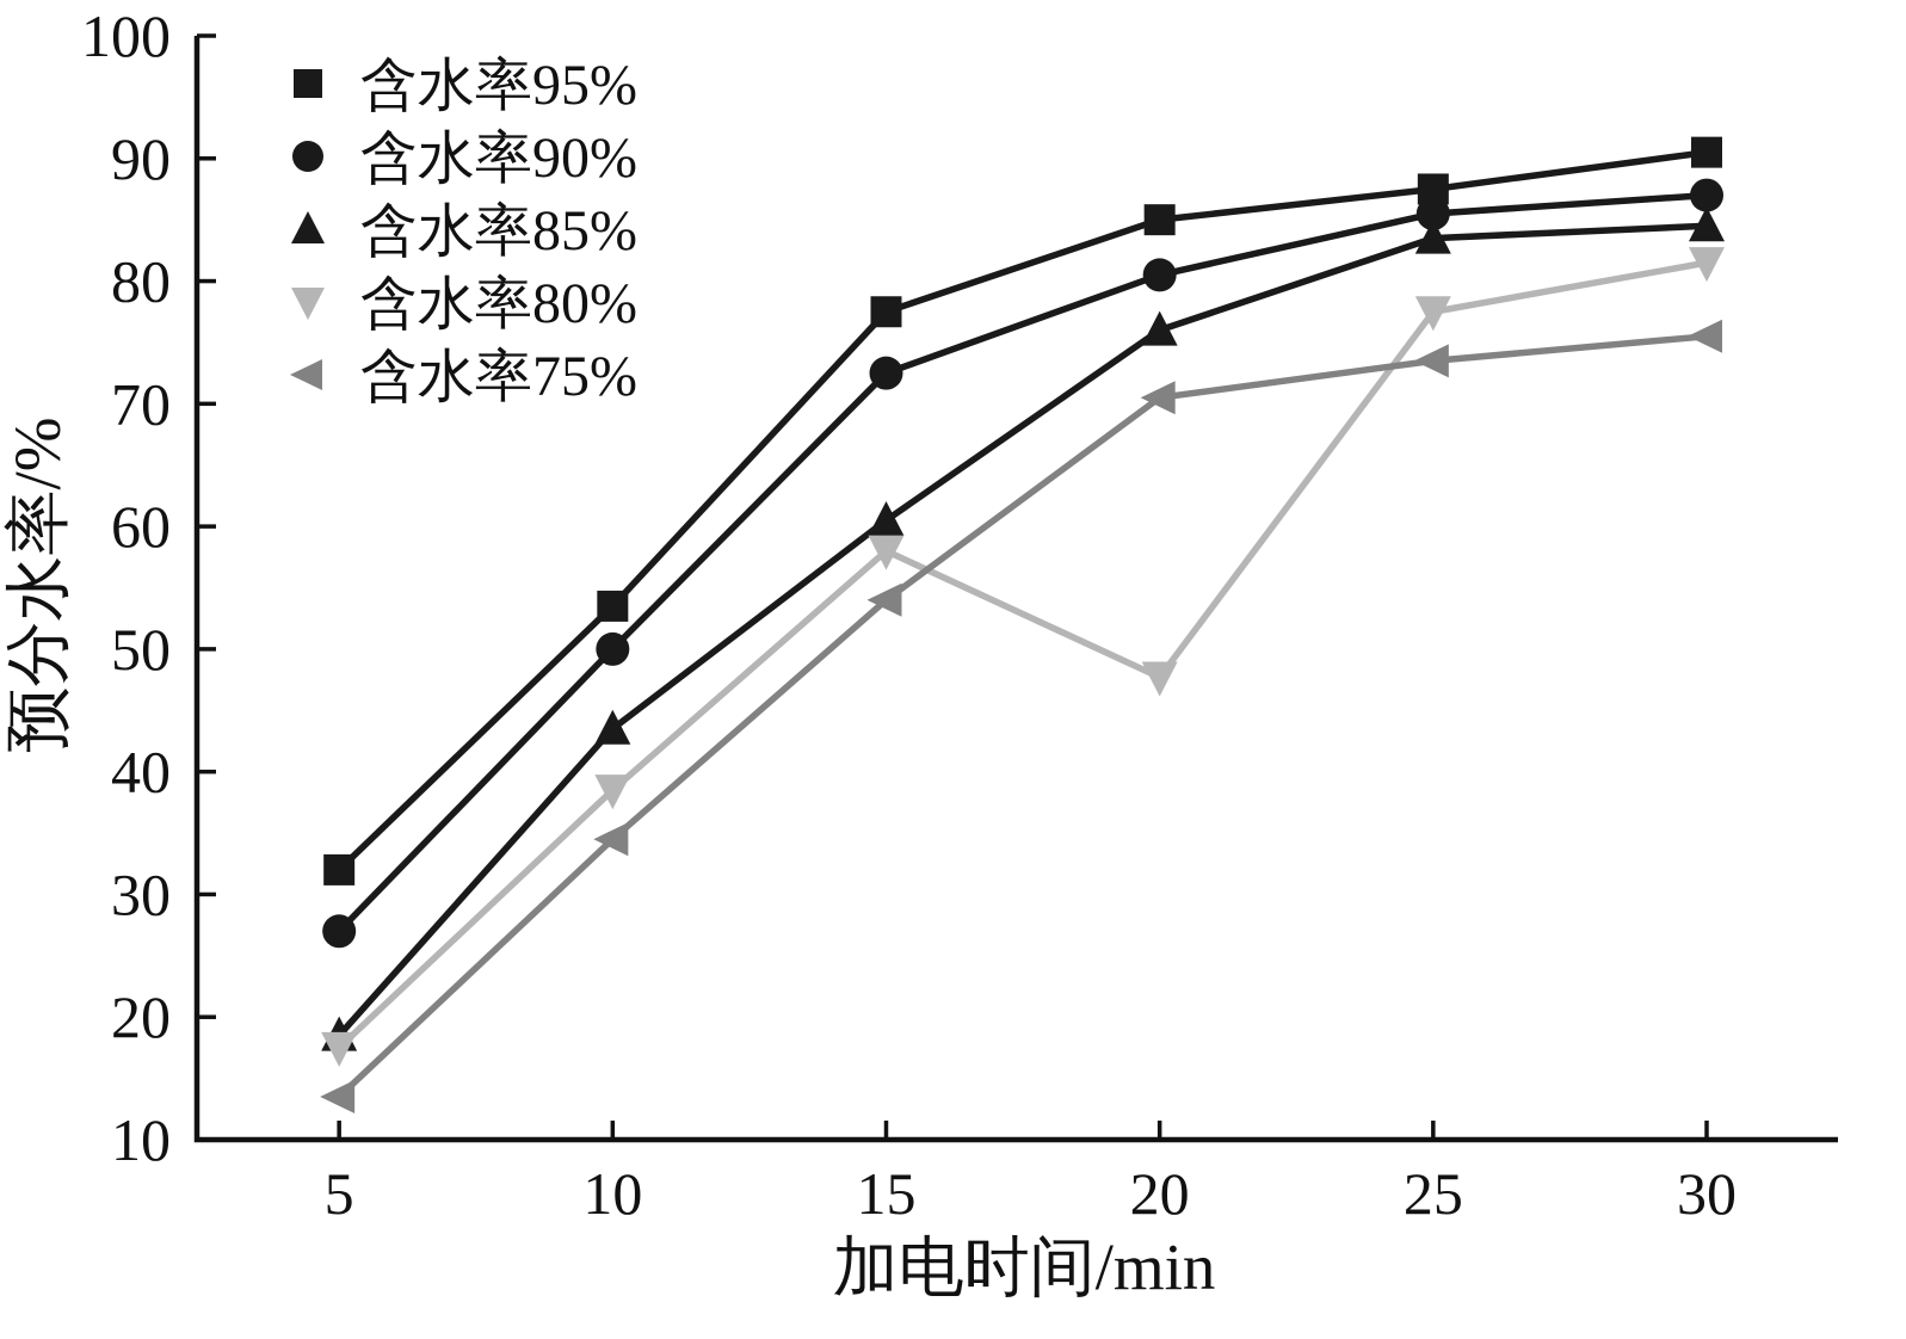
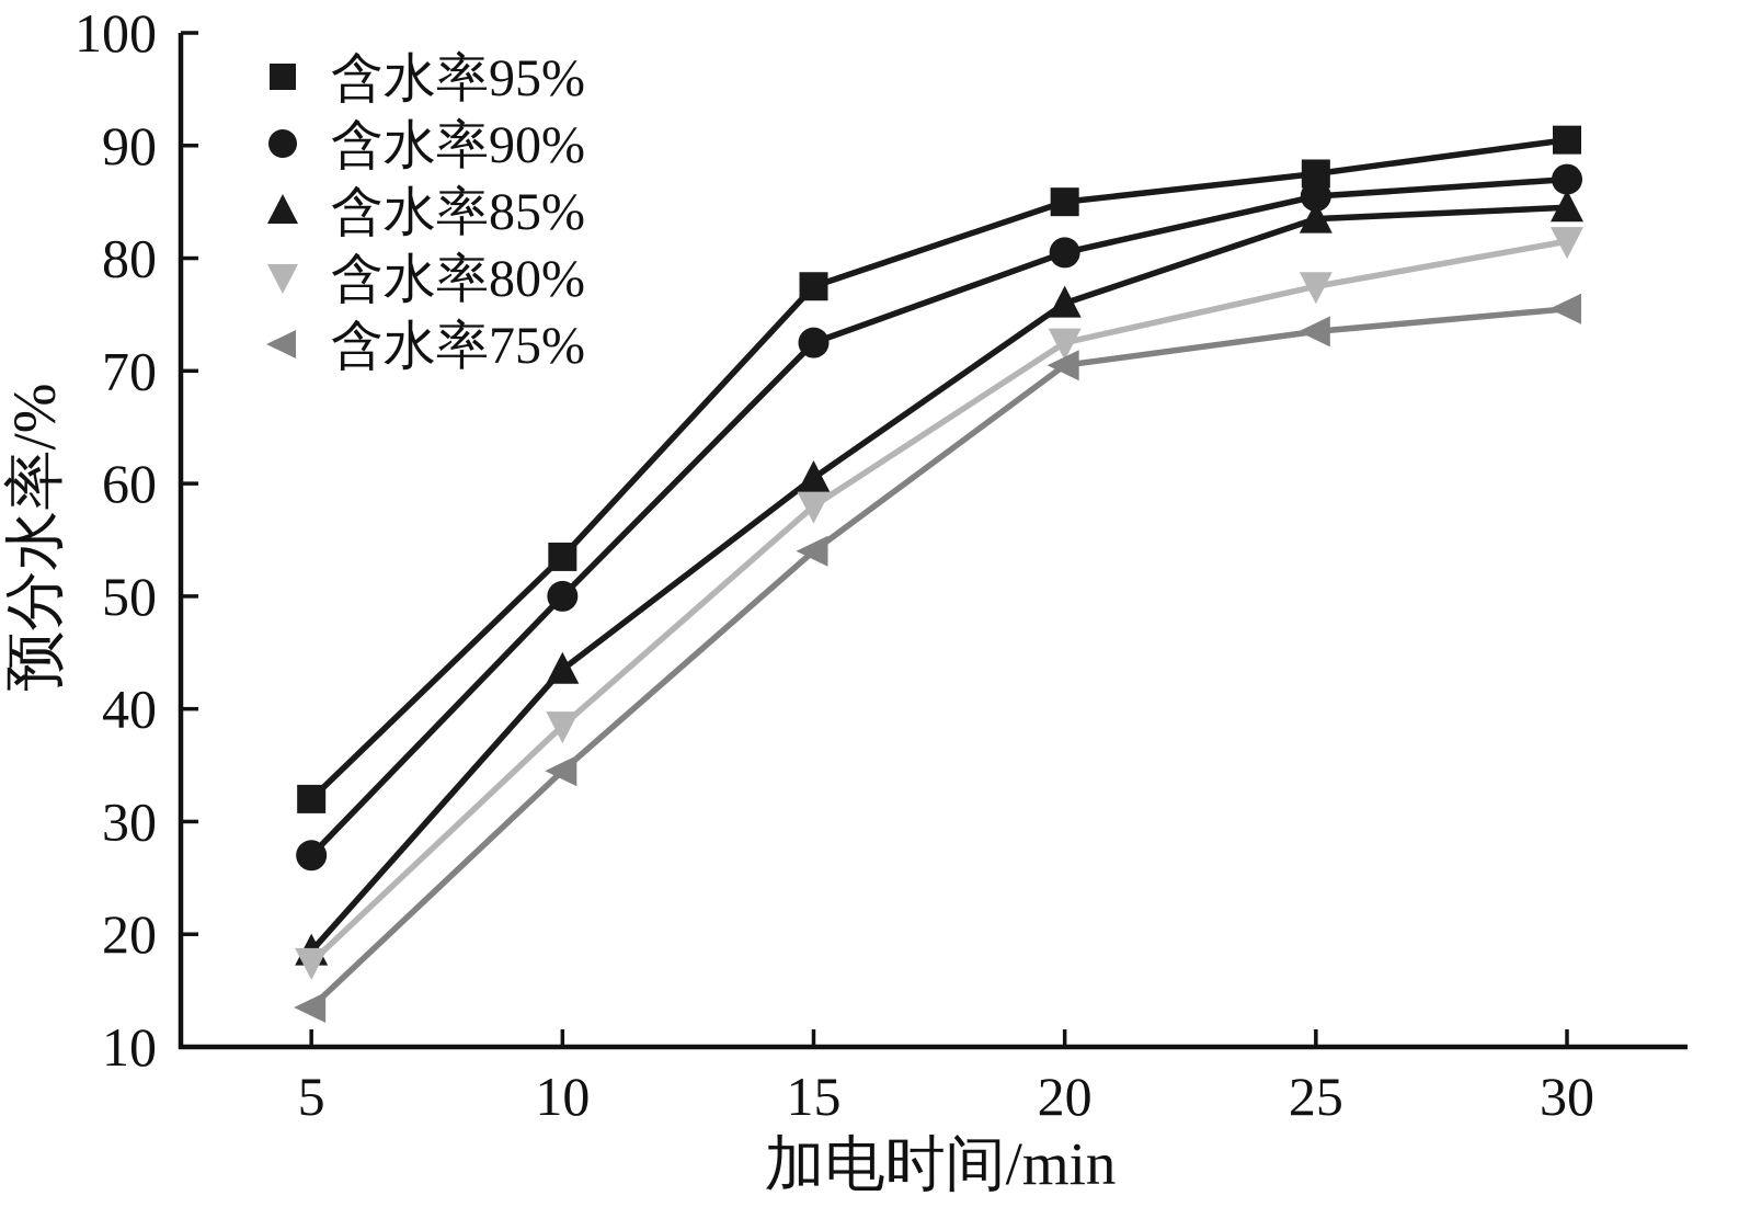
含水率80%/20: 47.7 -> 72.5
